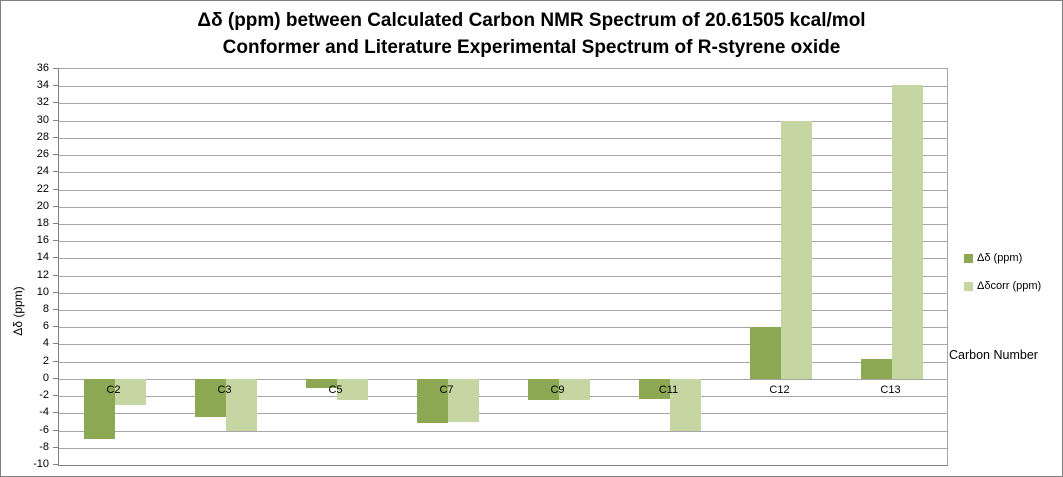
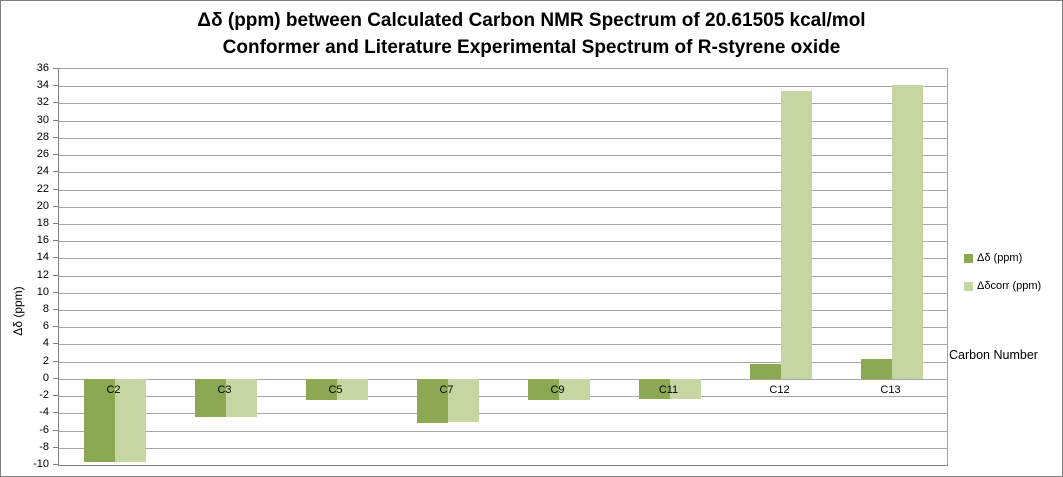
Δδ (ppm)/C2: -7 -> -10
Δδcorr (ppm)/C2: -3 -> -10
Δδcorr (ppm)/C3: -6 -> -4
Δδ (ppm)/C5: -1 -> -2
Δδcorr (ppm)/C11: -6 -> -2
Δδ (ppm)/C12: 6 -> 2
Δδcorr (ppm)/C12: 30 -> 33
